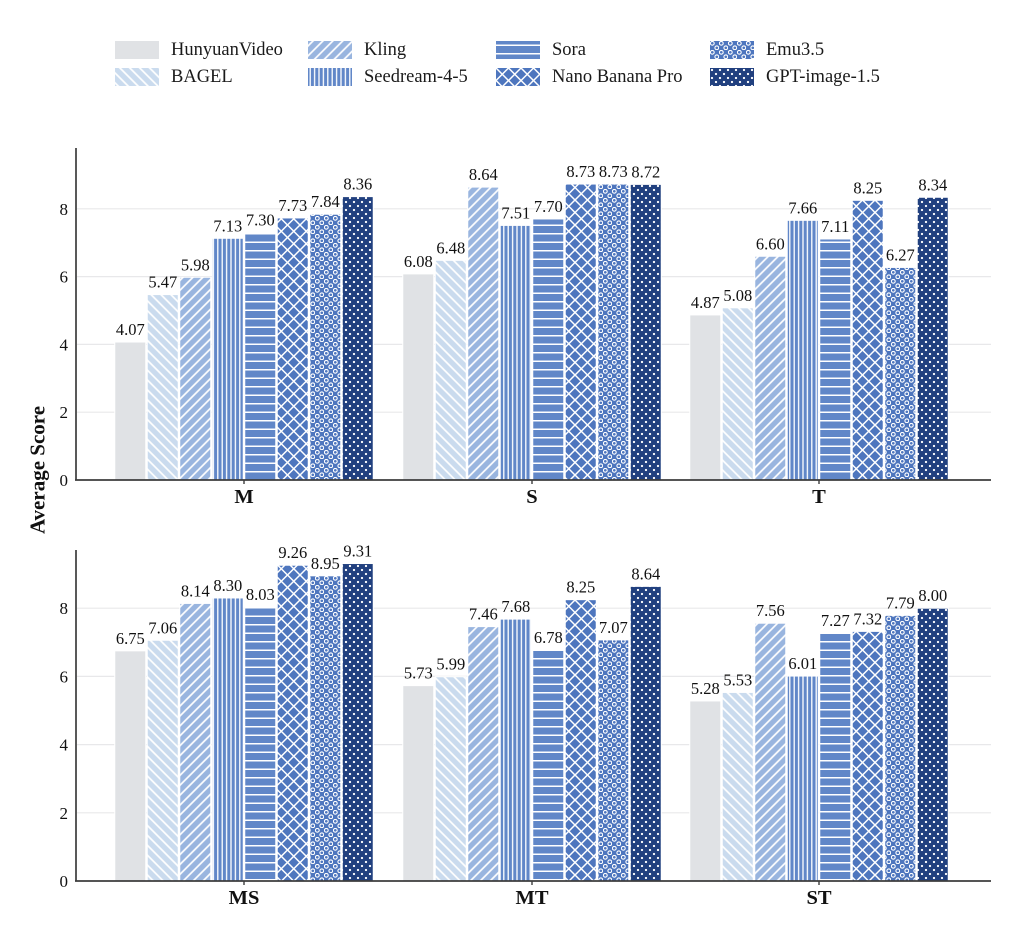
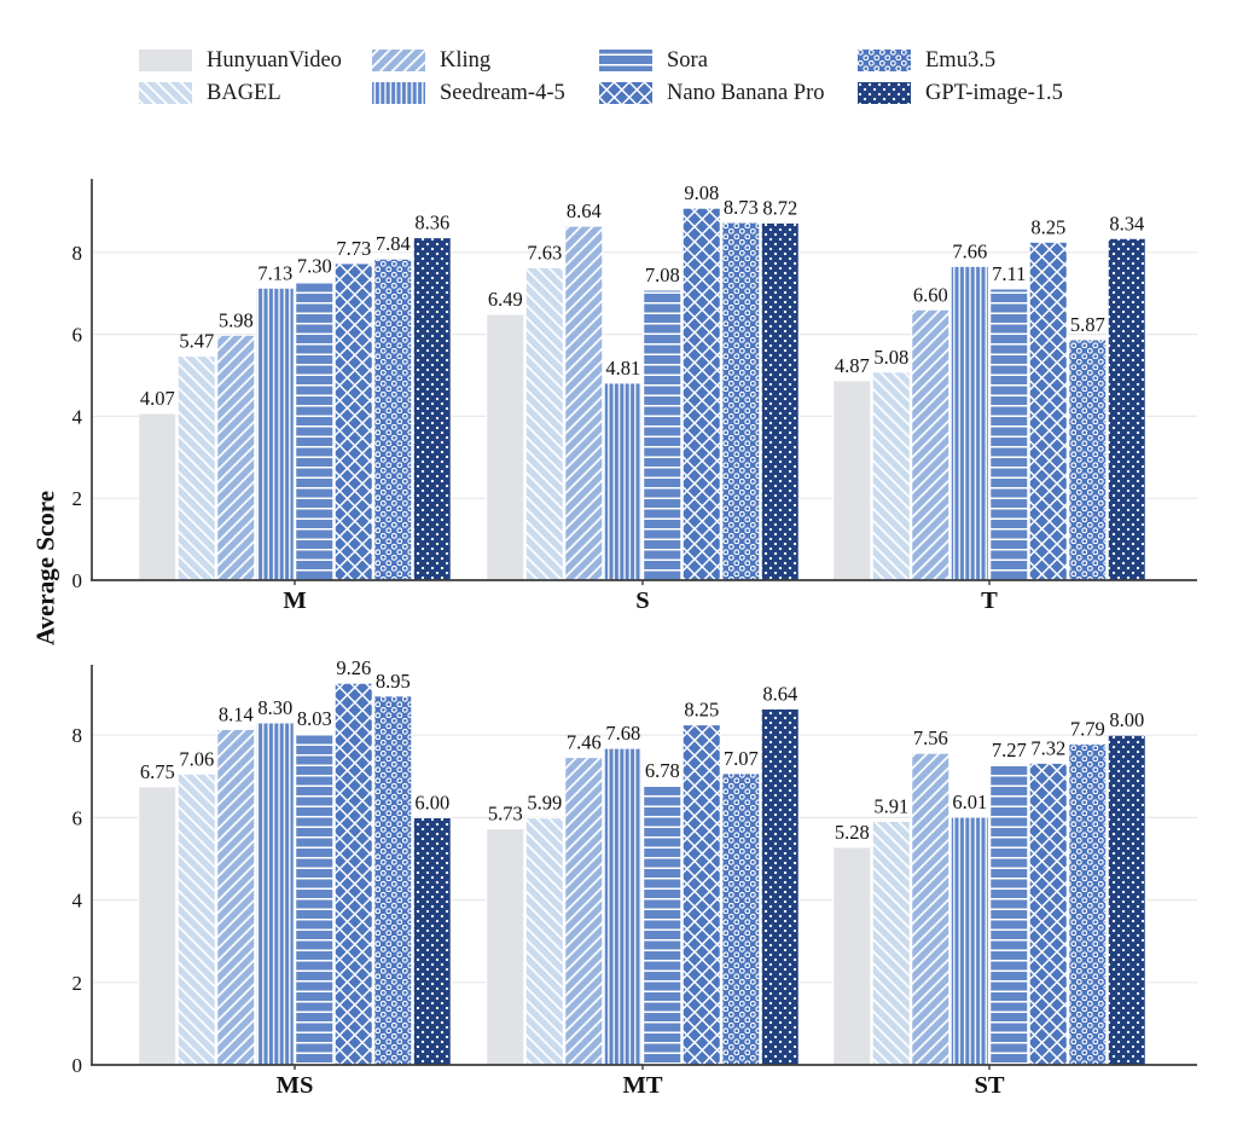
HunyuanVideo/S: 6.08 -> 6.49
BAGEL/S: 6.48 -> 7.63
Seedream-4-5/S: 7.51 -> 4.81
Sora/S: 7.70 -> 7.08
Nano Banana Pro/S: 8.73 -> 9.08
Emu3.5/T: 6.27 -> 5.87
GPT-image-1.5/MS: 9.31 -> 6.00
BAGEL/ST: 5.53 -> 5.91
